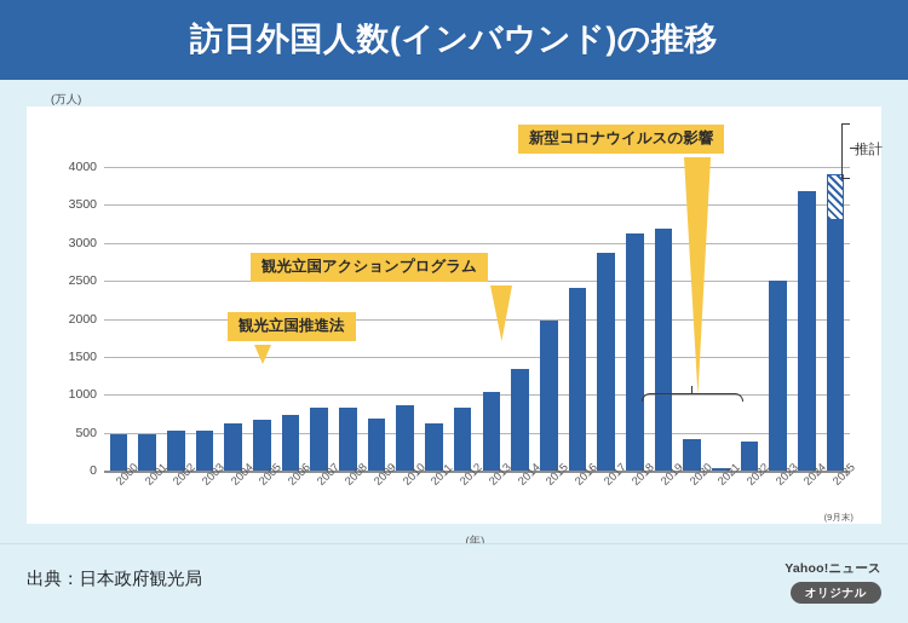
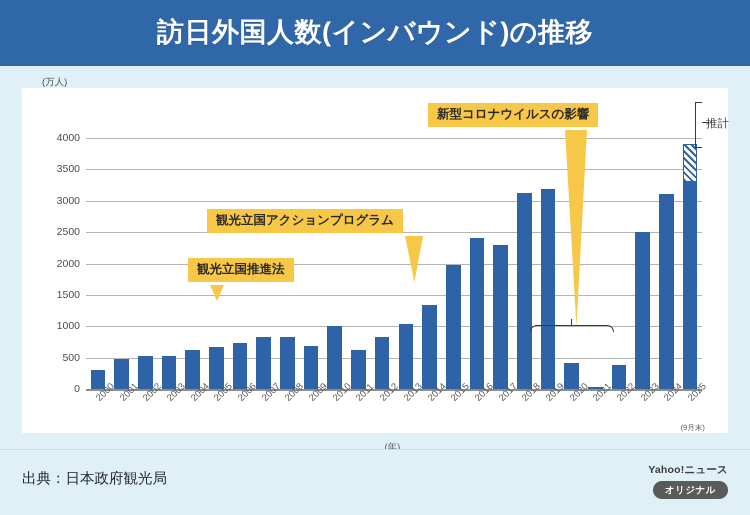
2000: 500 -> 300
2010: 900 -> 1000
2017: 2900 -> 2300
2024: 3700 -> 3100
